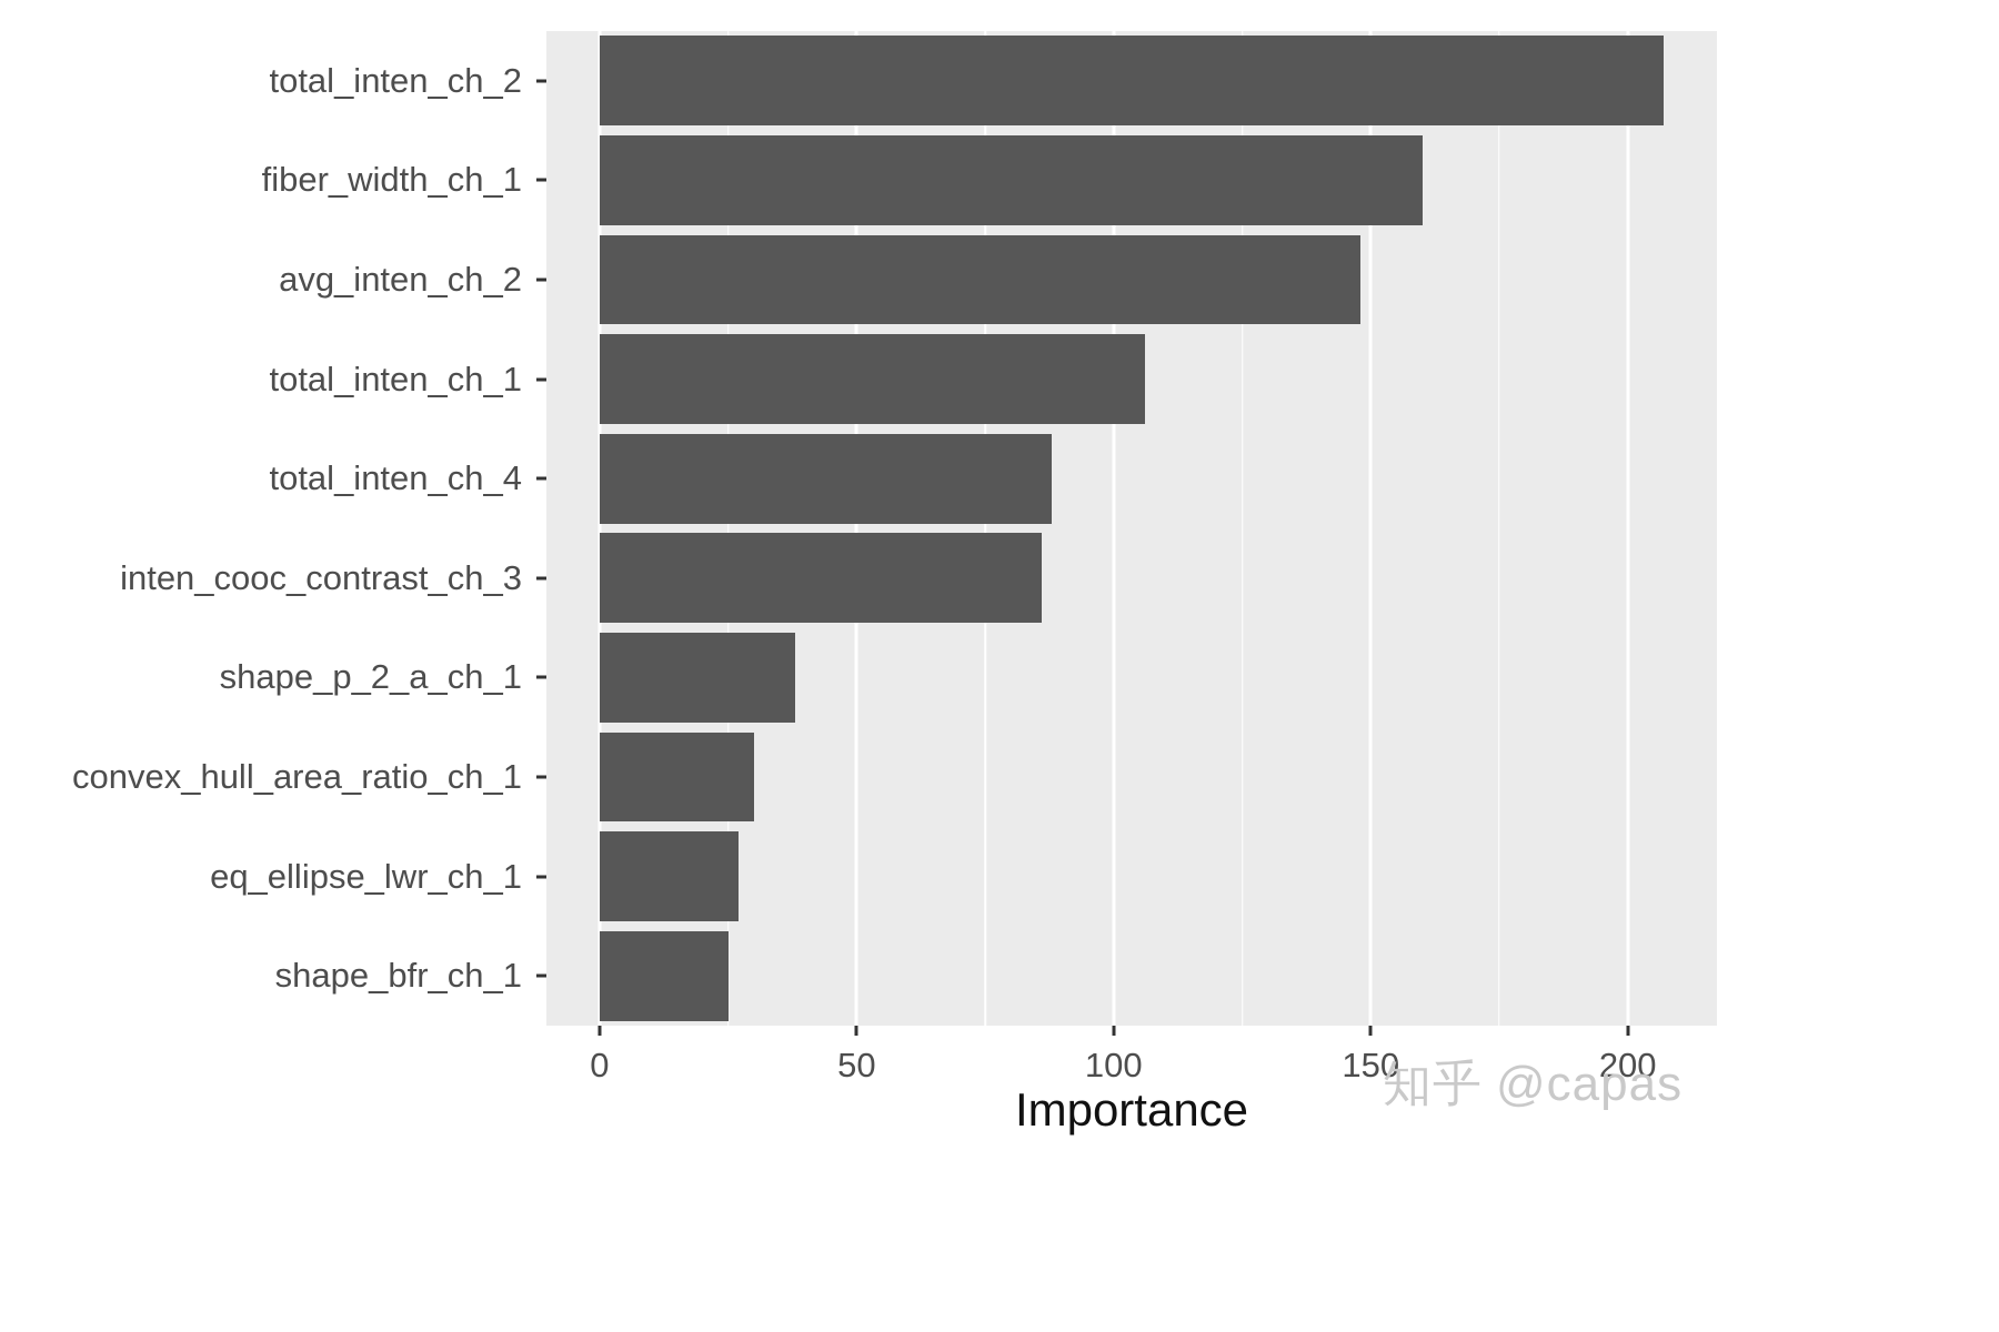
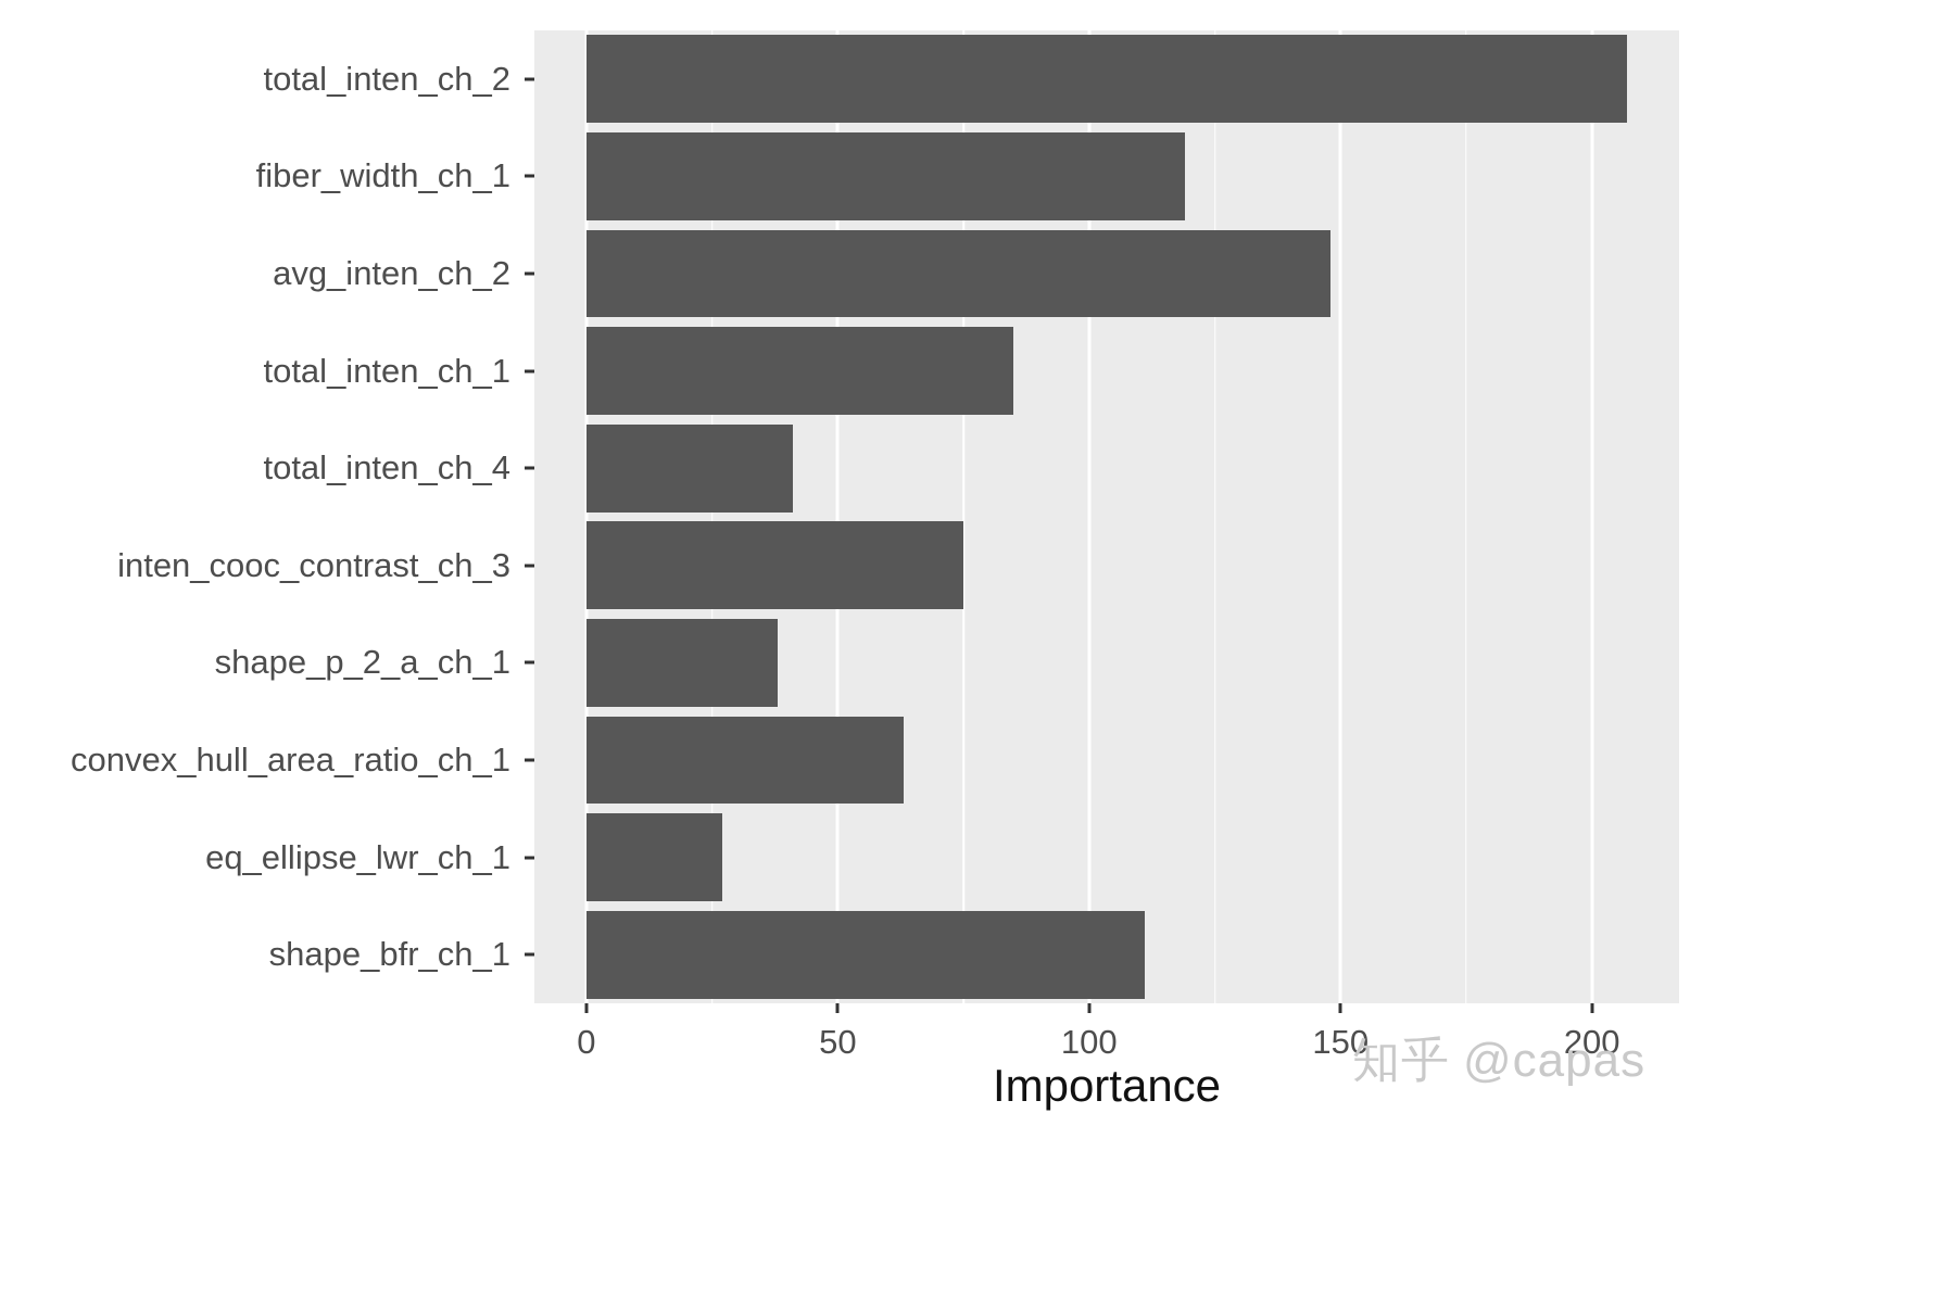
fiber_width_ch_1: 160 -> 119
total_inten_ch_1: 106 -> 85
total_inten_ch_4: 88 -> 41
inten_cooc_contrast_ch_3: 86 -> 75
convex_hull_area_ratio_ch_1: 30 -> 63
shape_bfr_ch_1: 25 -> 111
